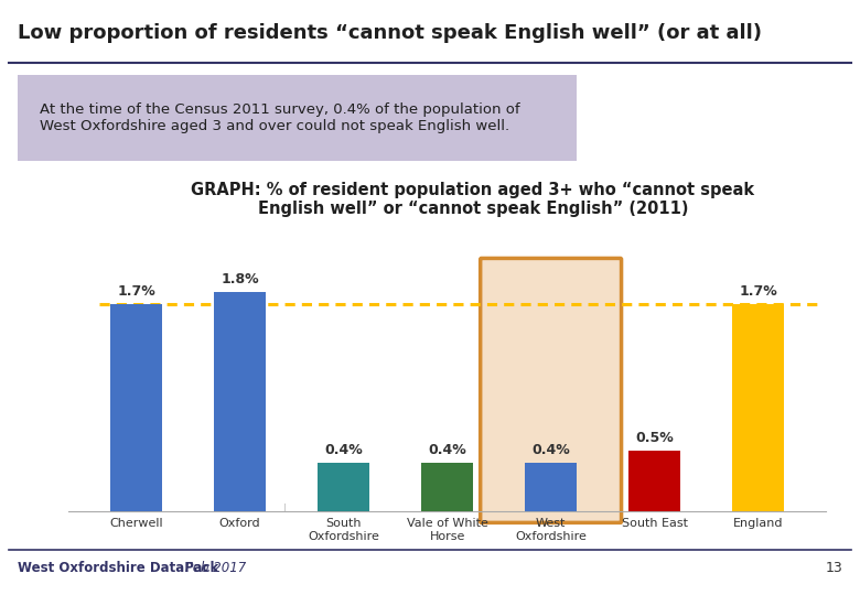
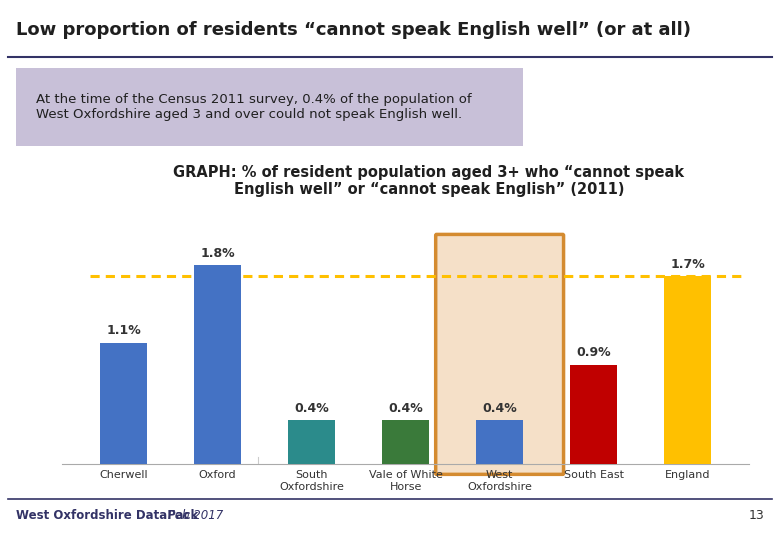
Cherwell: 1.7% -> 1.1%
South East: 0.5% -> 0.9%
